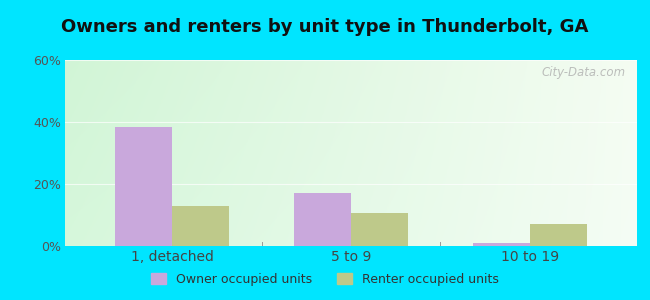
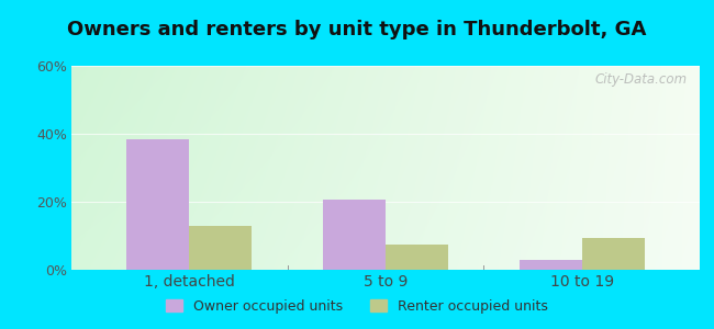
Owner occupied units/5 to 9: 17.0% -> 20.5%
Renter occupied units/5 to 9: 10.5% -> 7.5%
Owner occupied units/10 to 19: 1.0% -> 3.0%
Renter occupied units/10 to 19: 7.0% -> 9.5%
